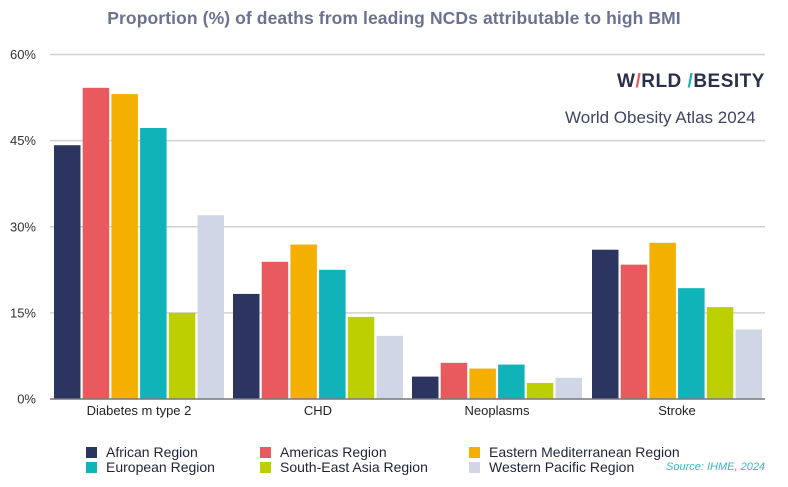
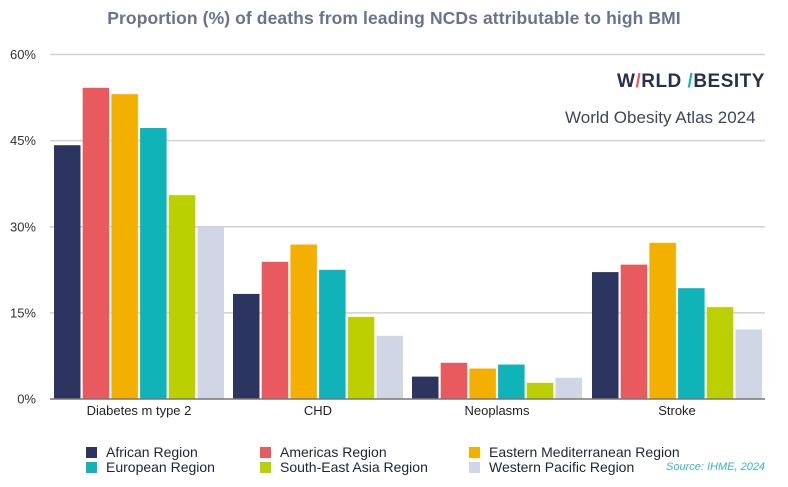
South-East Asia Region/Diabetes m type 2: 15% -> 36%
Western Pacific Region/Diabetes m type 2: 32% -> 30%
African Region/Stroke: 26% -> 22%
